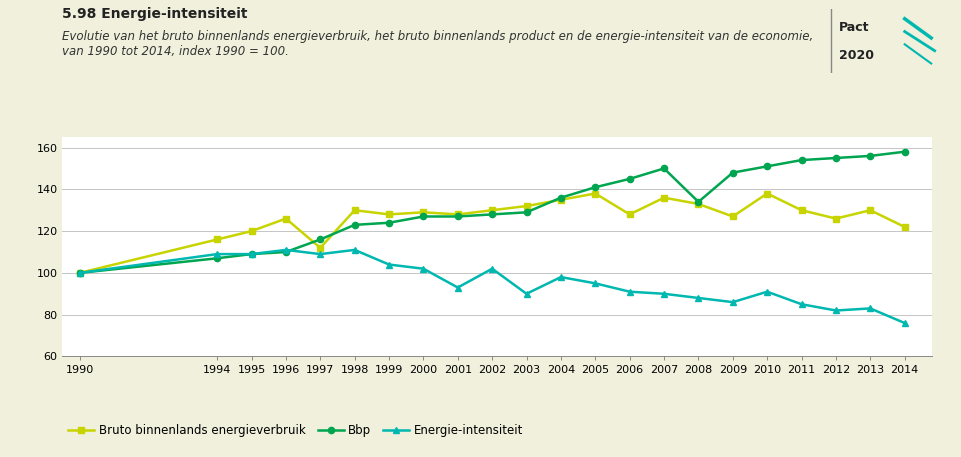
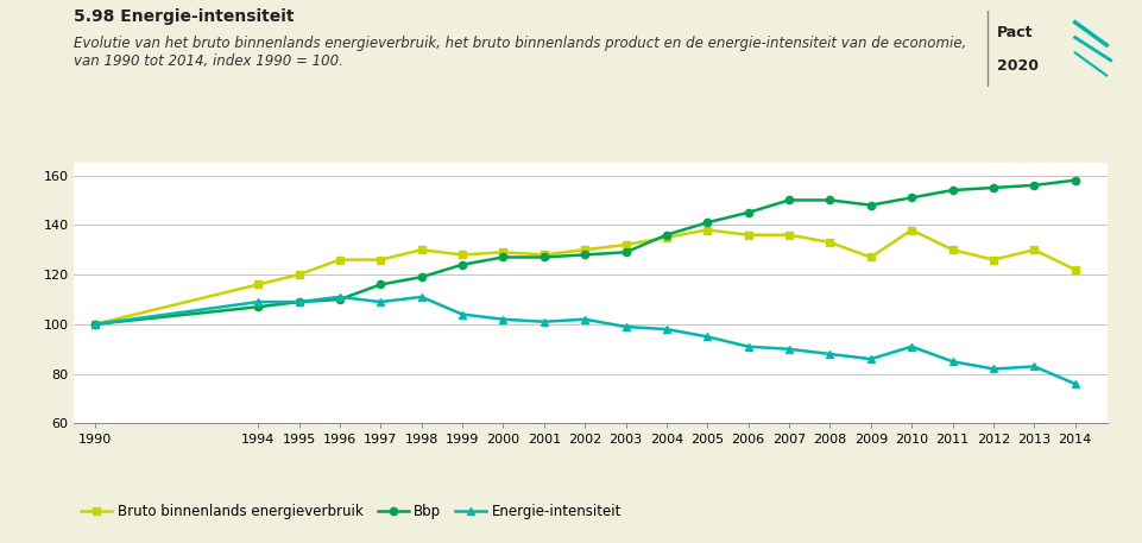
Bruto binnenlands energieverbruik/1997: 112 -> 126
Bbp/1998: 123 -> 119
Energie-intensiteit/2001: 93 -> 101
Energie-intensiteit/2003: 90 -> 99
Bruto binnenlands energieverbruik/2006: 128 -> 136
Bbp/2008: 134 -> 150
